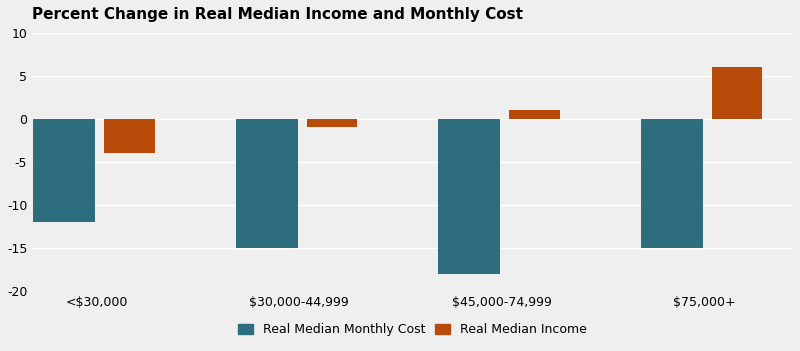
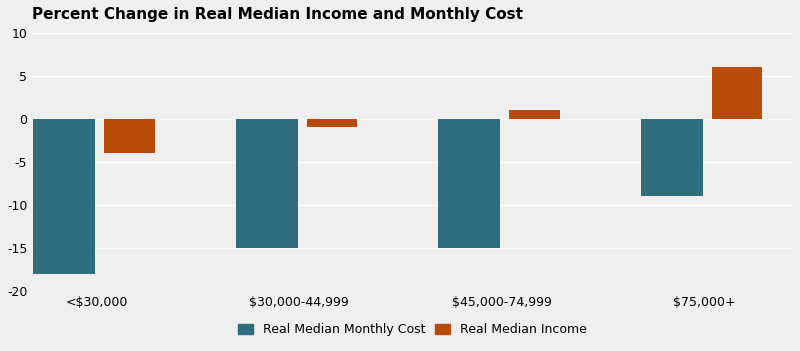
Real Median Monthly Cost/<$30,000: -12 -> -18
Real Median Monthly Cost/$45,000-74,999: -18 -> -15
Real Median Monthly Cost/$75,000+: -15 -> -9
